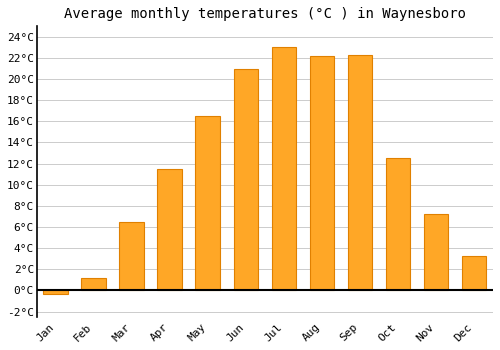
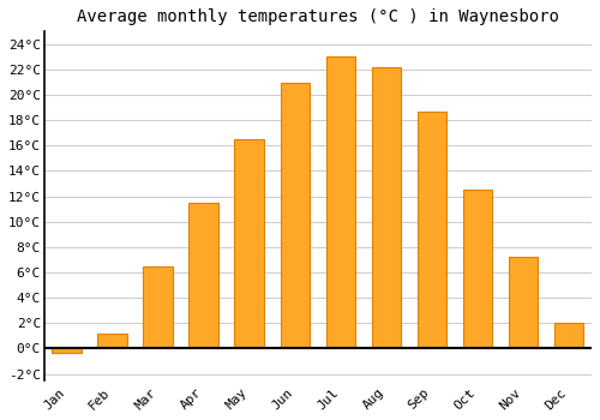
Sep: 22.3°C -> 18.7°C
Dec: 3.3°C -> 2.0°C
